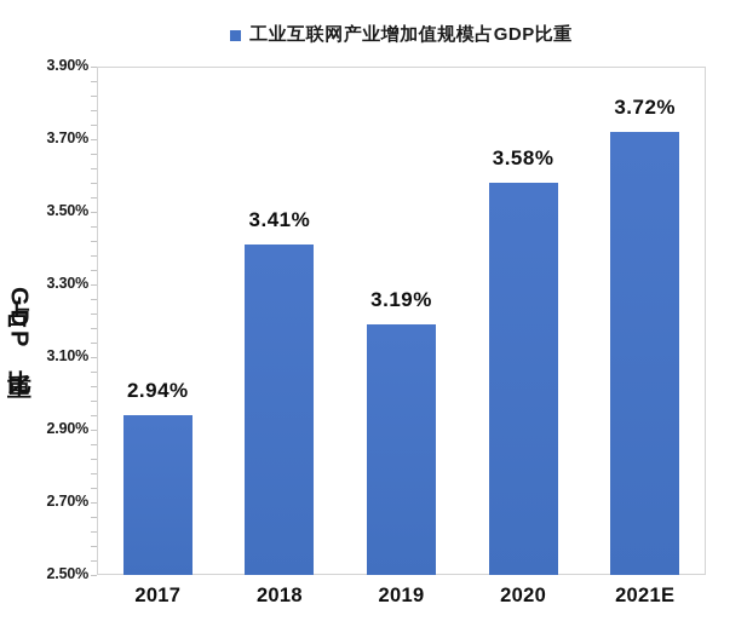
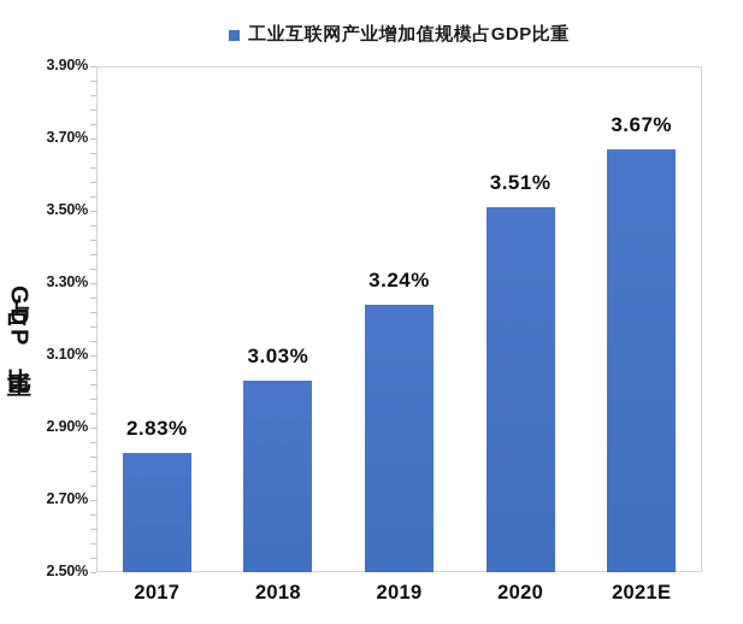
2017: 2.94% -> 2.83%
2018: 3.41% -> 3.03%
2019: 3.19% -> 3.24%
2020: 3.58% -> 3.51%
2021E: 3.72% -> 3.67%
